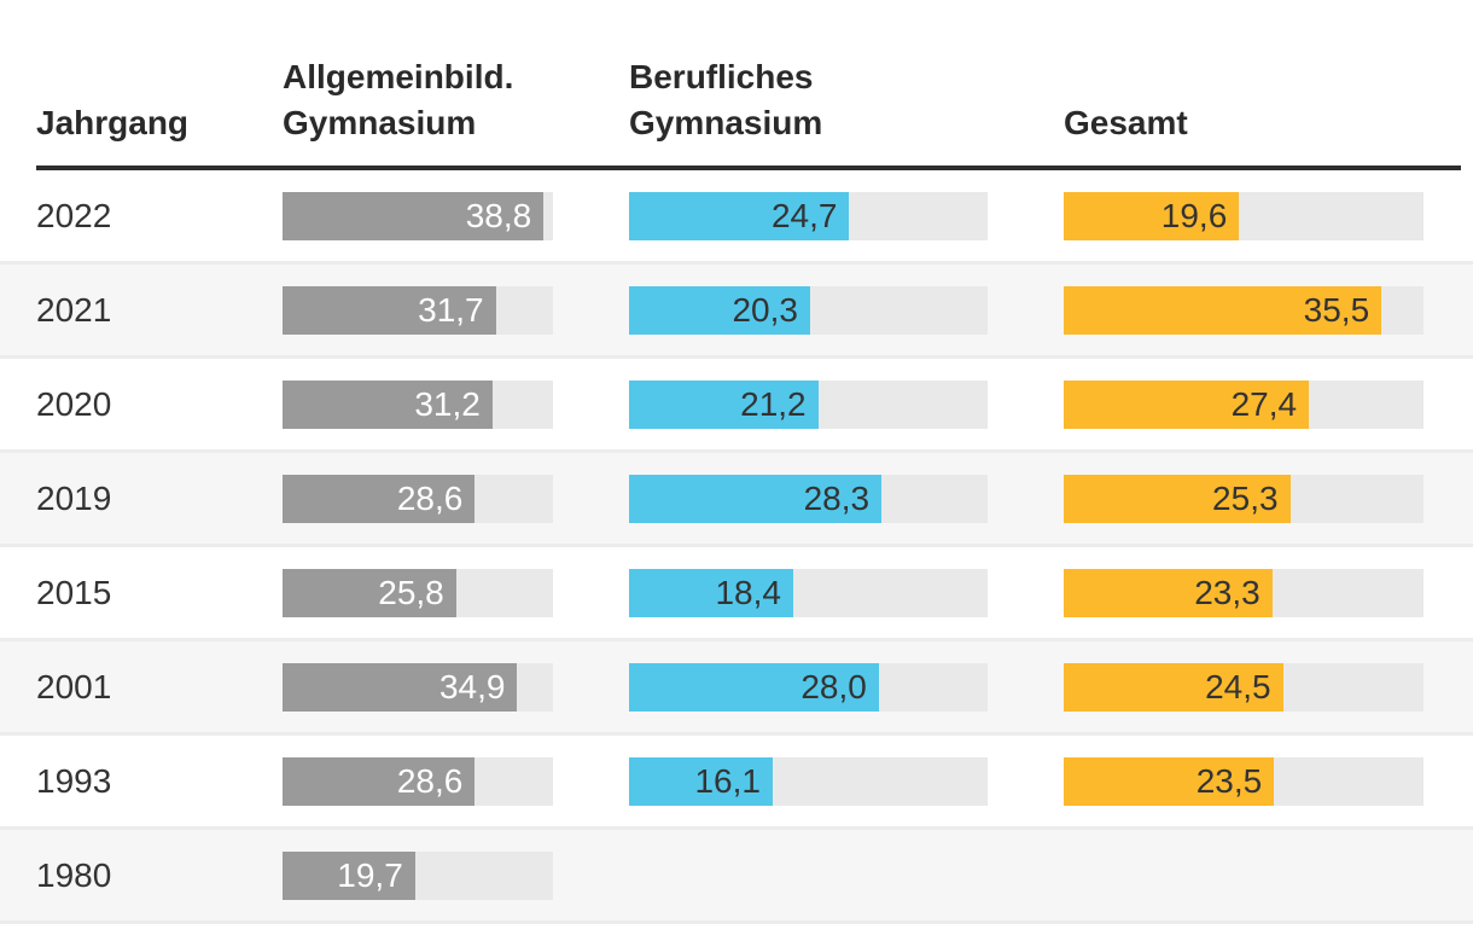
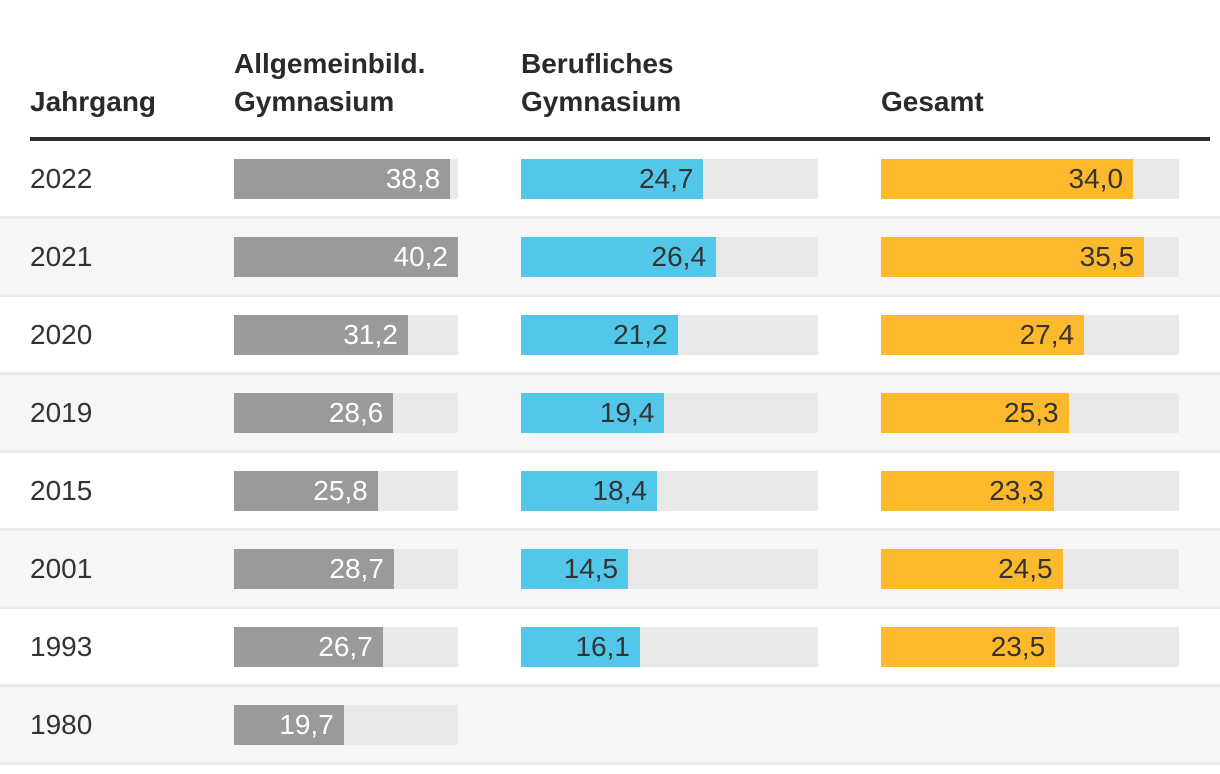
Gesamt/2022: 19,6 -> 34,0
Allgemeinbild. Gymnasium/2021: 31,7 -> 40,2
Berufliches Gymnasium/2021: 20,3 -> 26,4
Berufliches Gymnasium/2019: 28,3 -> 19,4
Allgemeinbild. Gymnasium/2001: 34,9 -> 28,7
Berufliches Gymnasium/2001: 28,0 -> 14,5
Allgemeinbild. Gymnasium/1993: 28,6 -> 26,7
